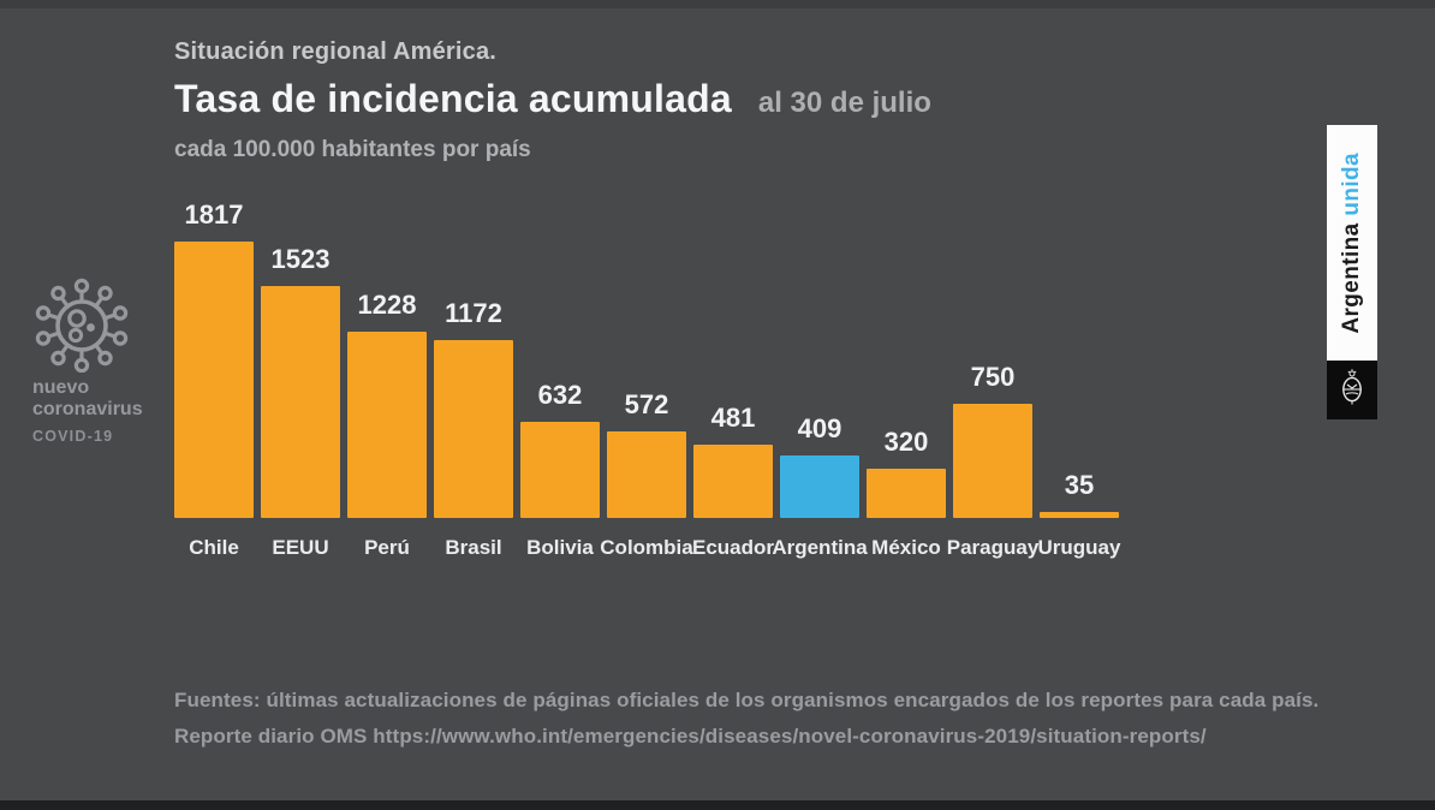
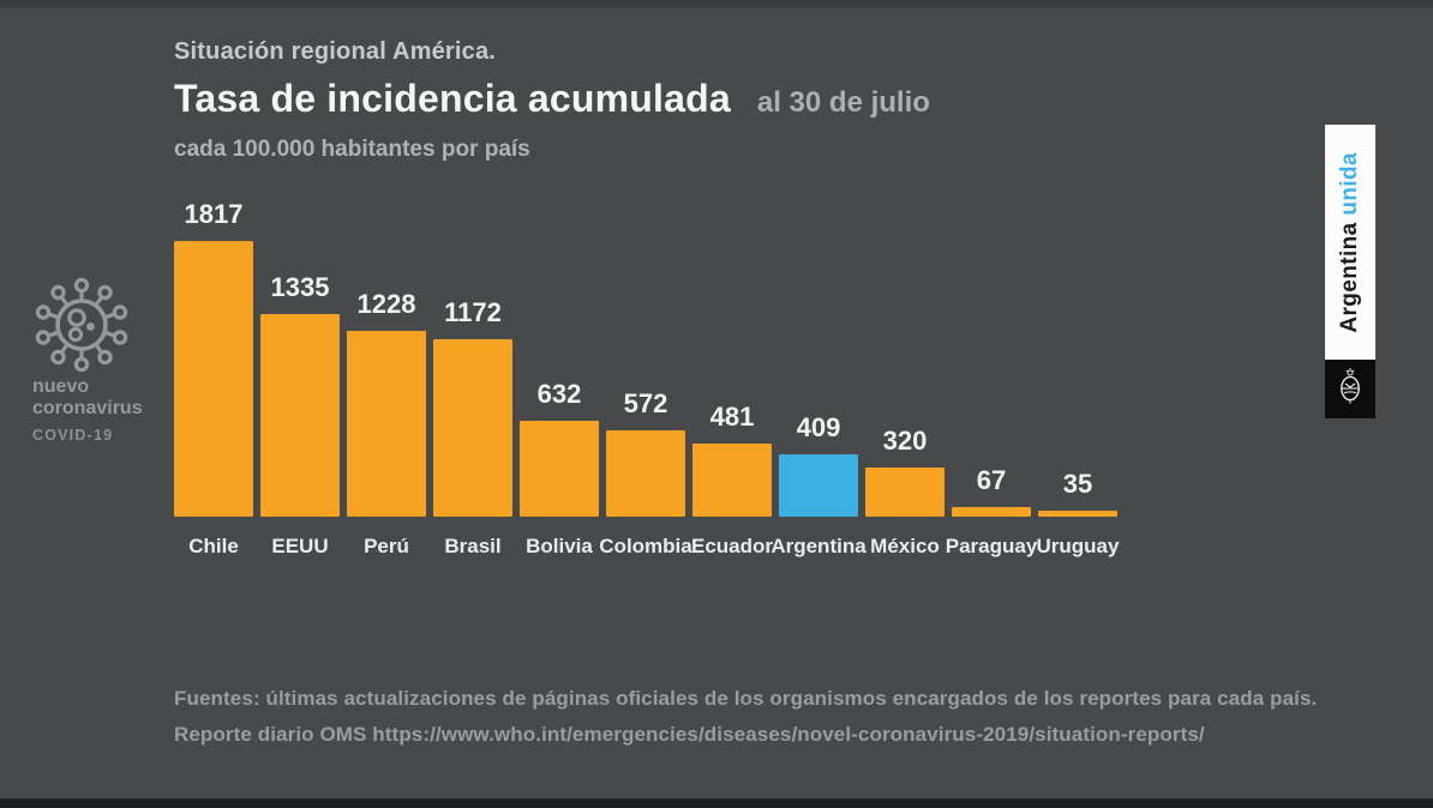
EEUU: 1523 -> 1335
Paraguay: 750 -> 67
